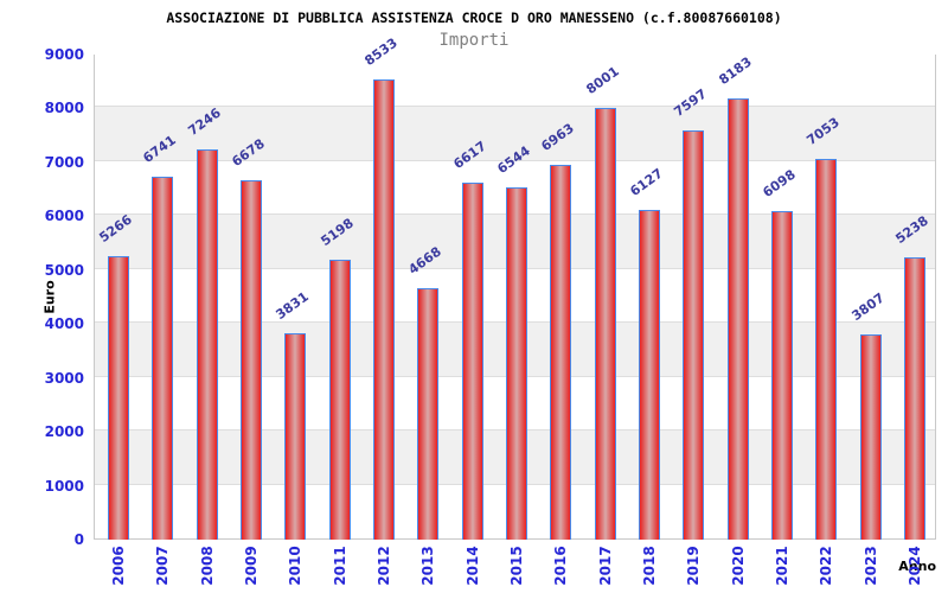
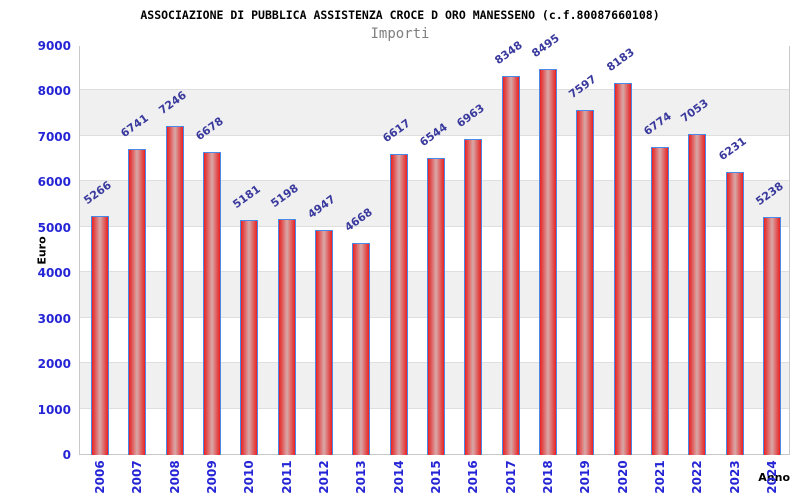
2010: 3831 -> 5181
2012: 8533 -> 4947
2017: 8001 -> 8348
2018: 6127 -> 8495
2021: 6098 -> 6774
2023: 3807 -> 6231
